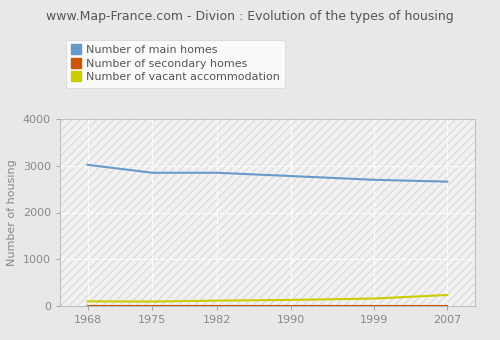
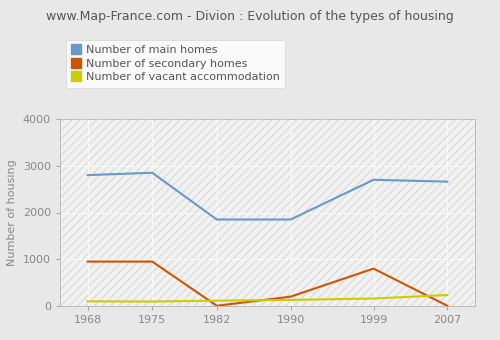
Number of main homes/1968: 3020 -> 2800
Number of secondary homes/1968: 0 -> 950
Number of secondary homes/1975: 0 -> 950
Number of main homes/1982: 2850 -> 1850
Number of main homes/1990: 2780 -> 1850
Number of secondary homes/1990: 0 -> 200
Number of secondary homes/1999: 0 -> 800
